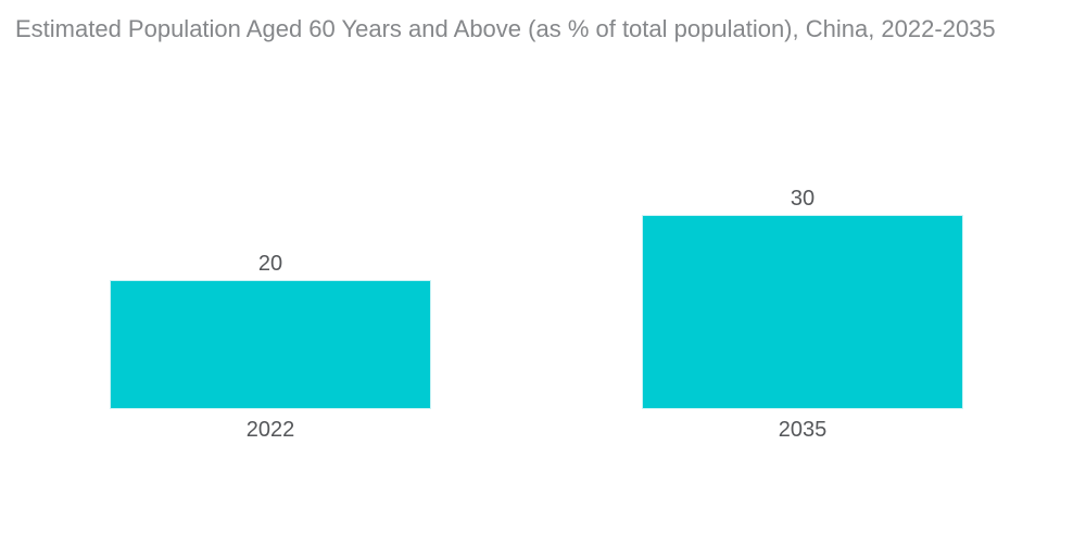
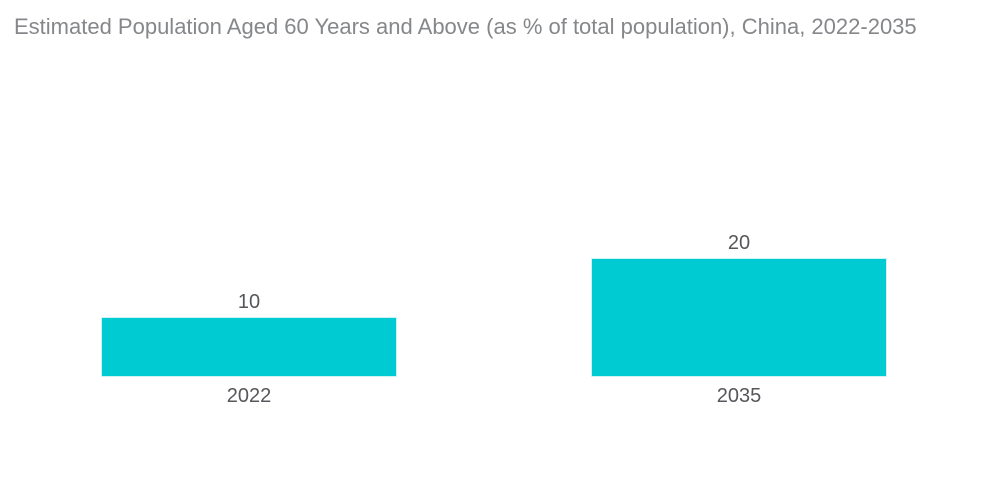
2022: 20 -> 10
2035: 30 -> 20
